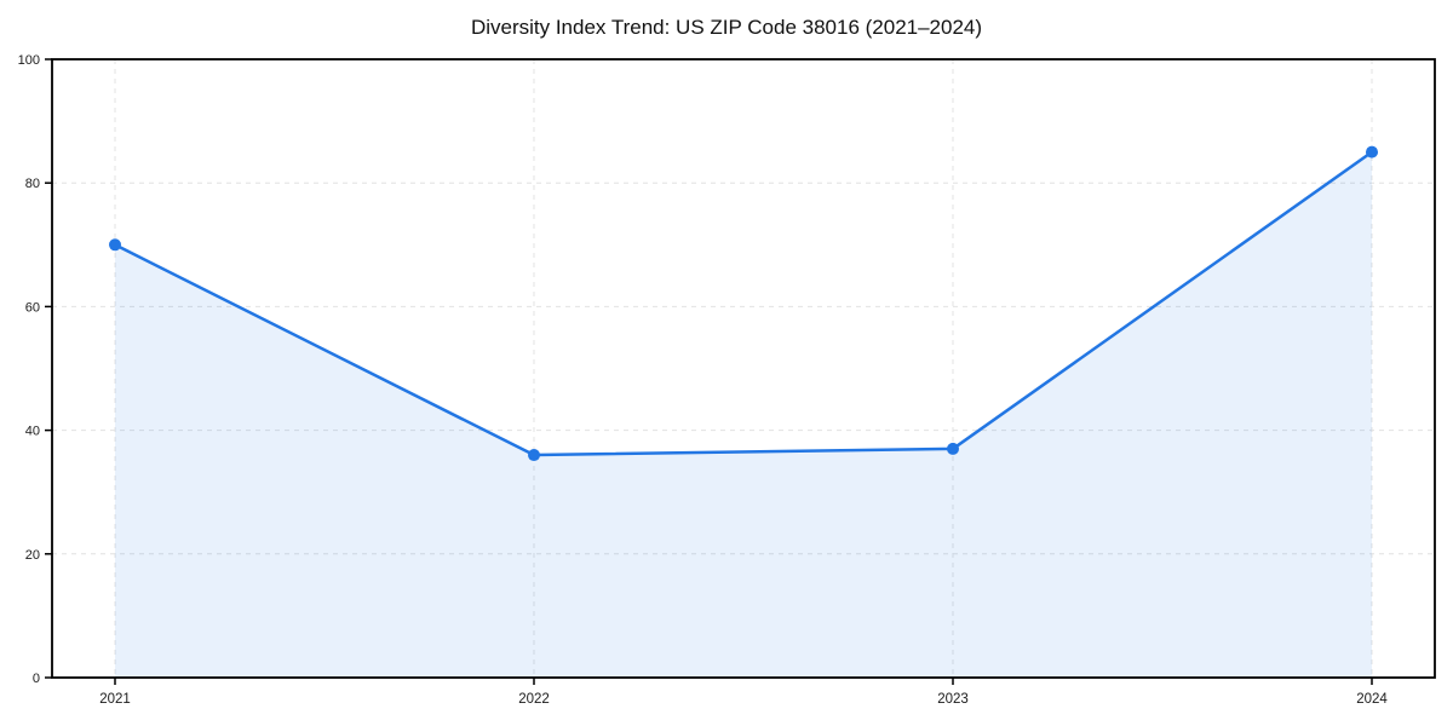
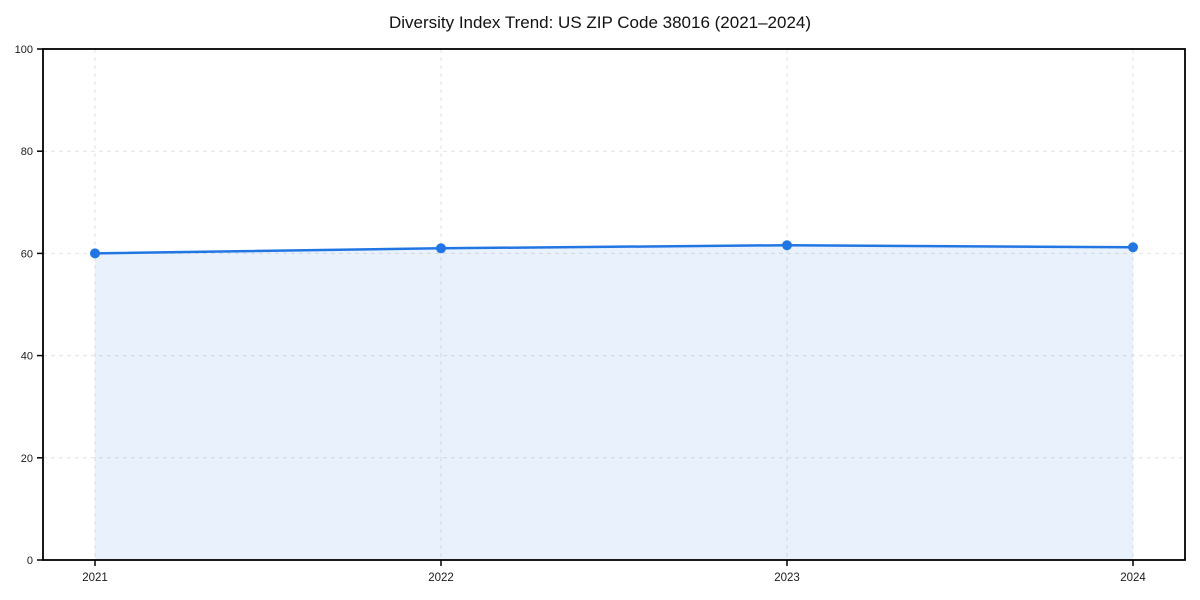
2021: 70 -> 60
2022: 36 -> 61
2023: 37 -> 62
2024: 85 -> 61
